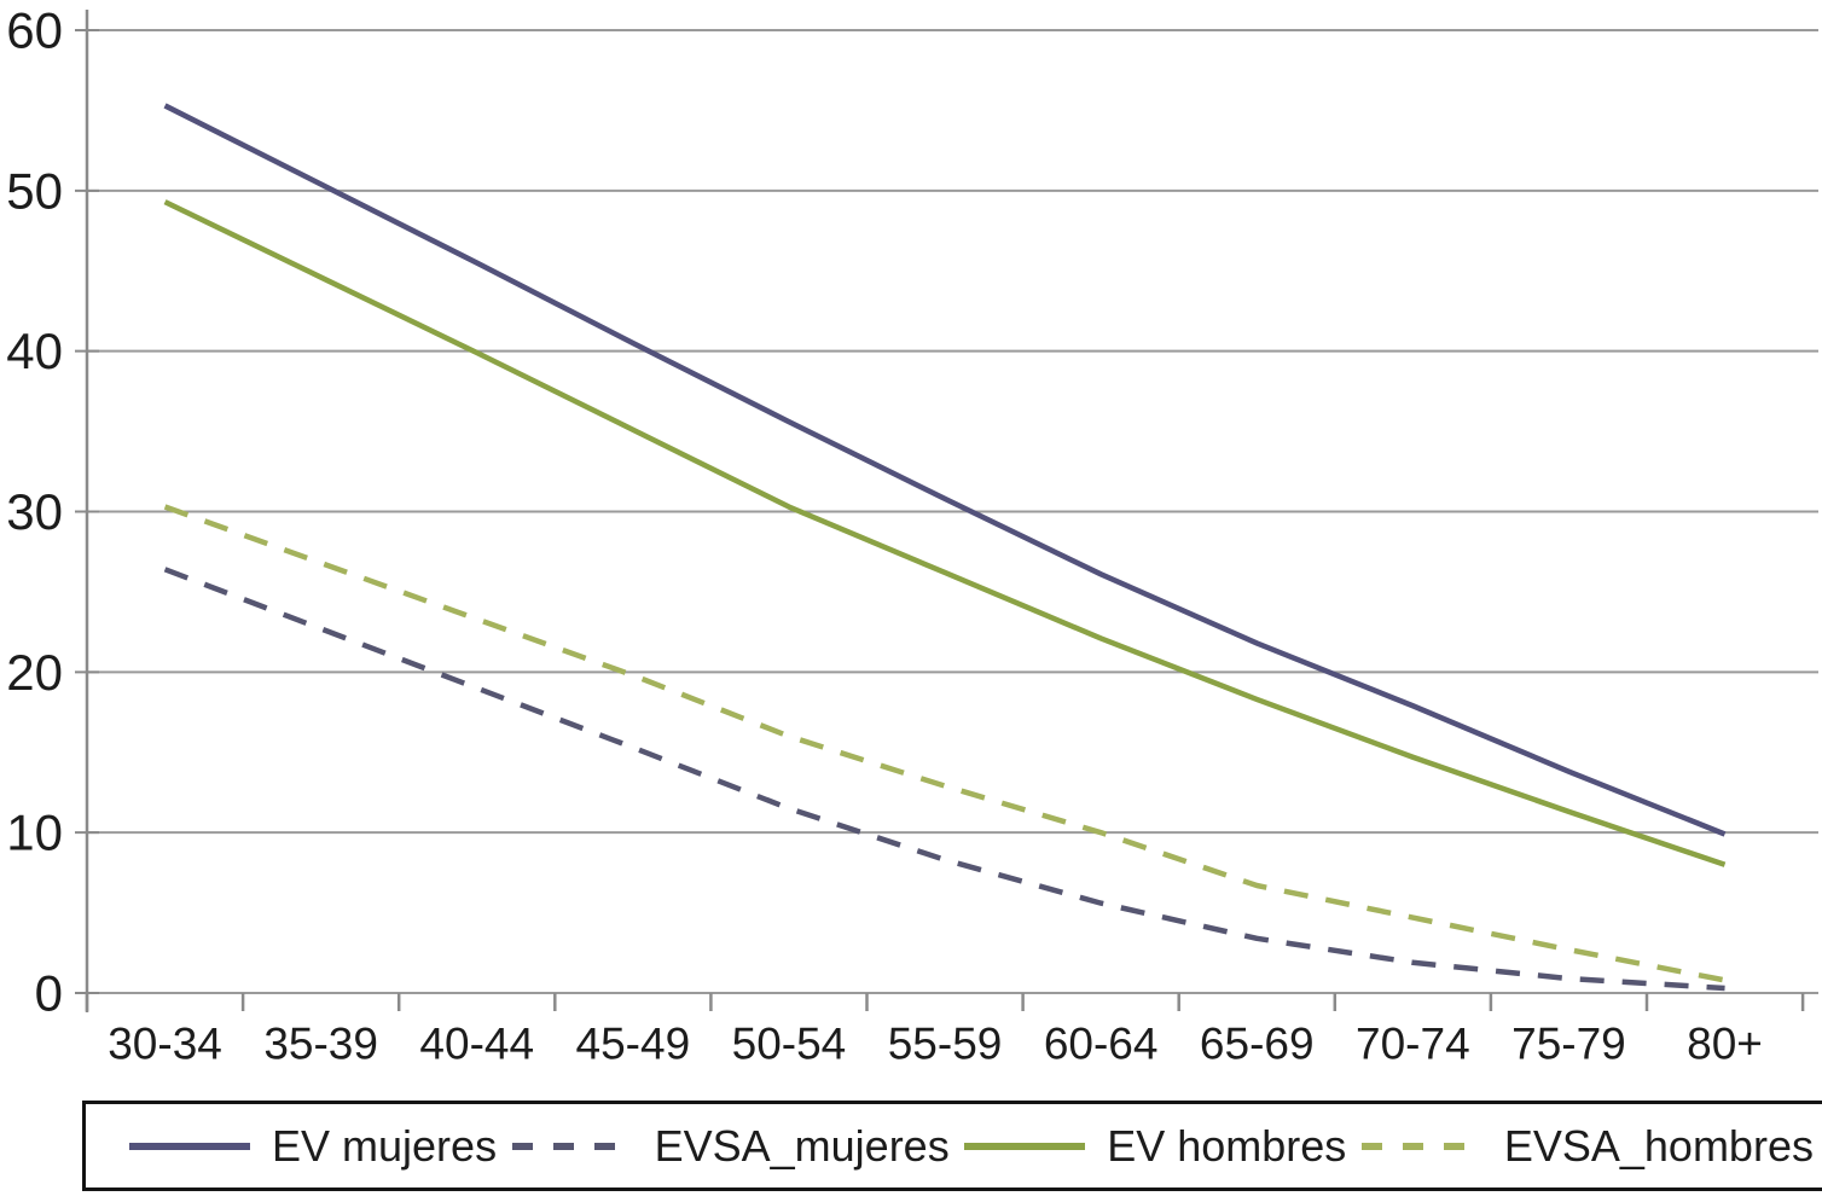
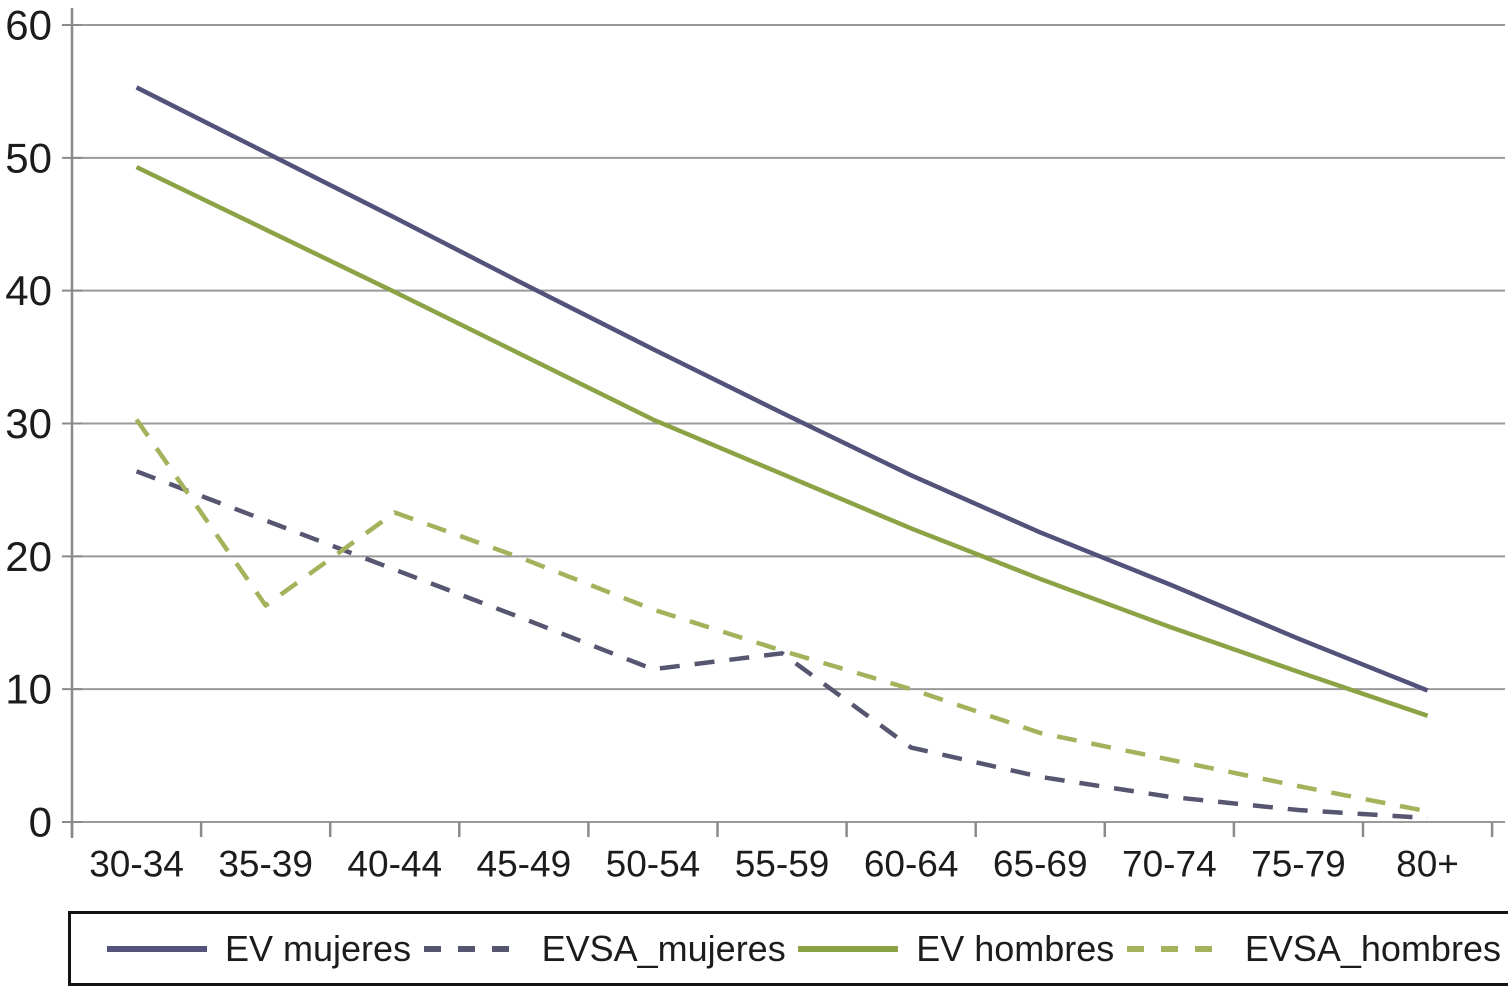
EVSA_hombres/35-39: 26.8 -> 16.3
EVSA_mujeres/55-59: 8.3 -> 12.7
